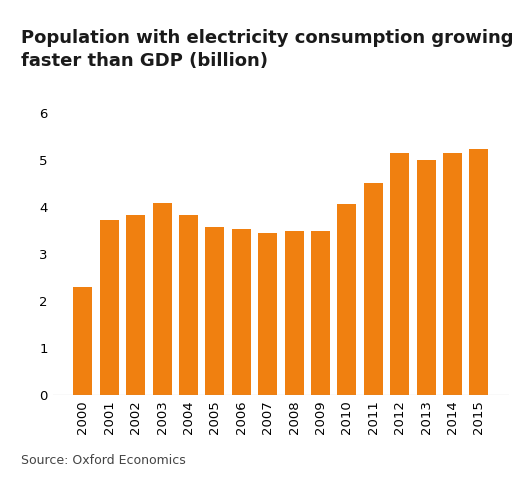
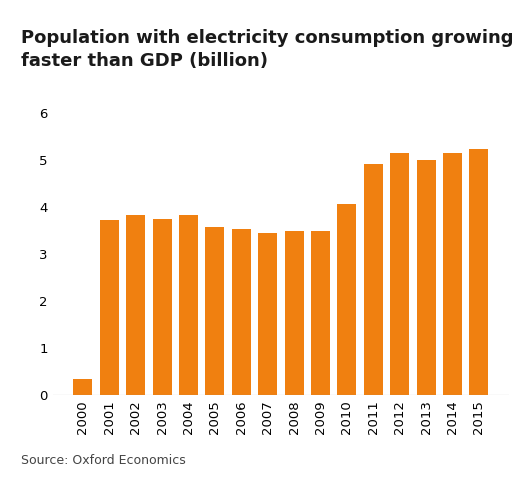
2000: 2.30 -> 0.35
2003: 4.07 -> 3.75
2011: 4.50 -> 4.90
